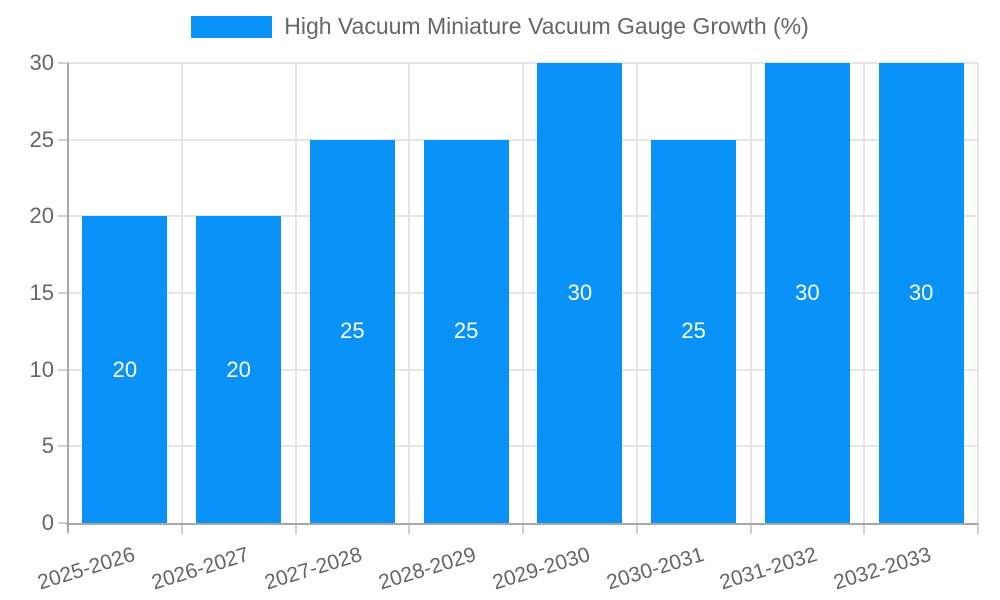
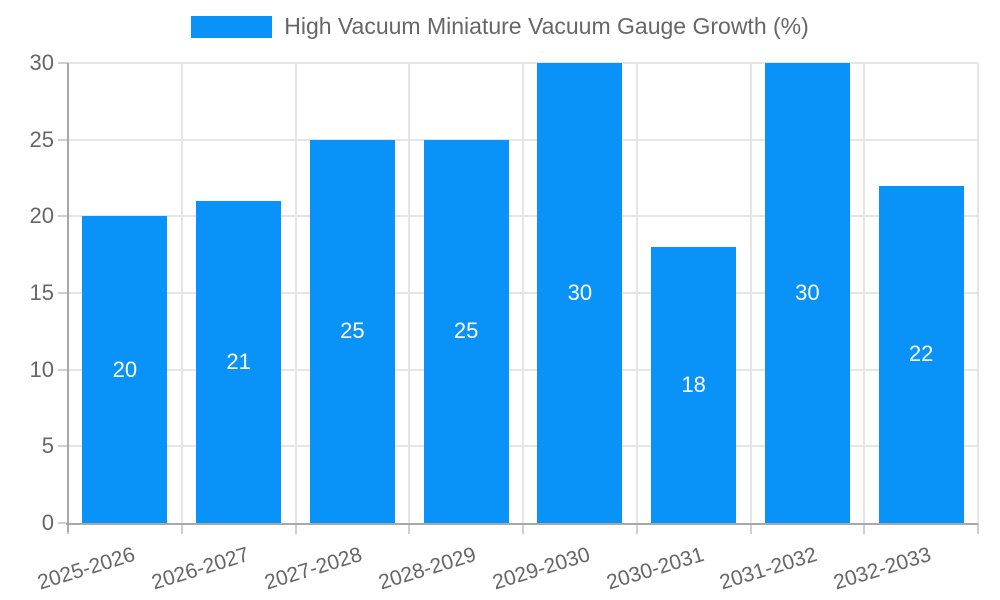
2026-2027: 20 -> 21
2030-2031: 25 -> 18
2032-2033: 30 -> 22
